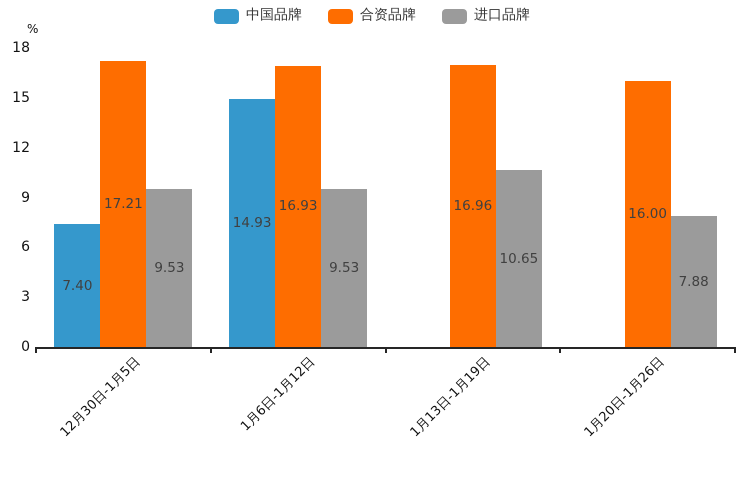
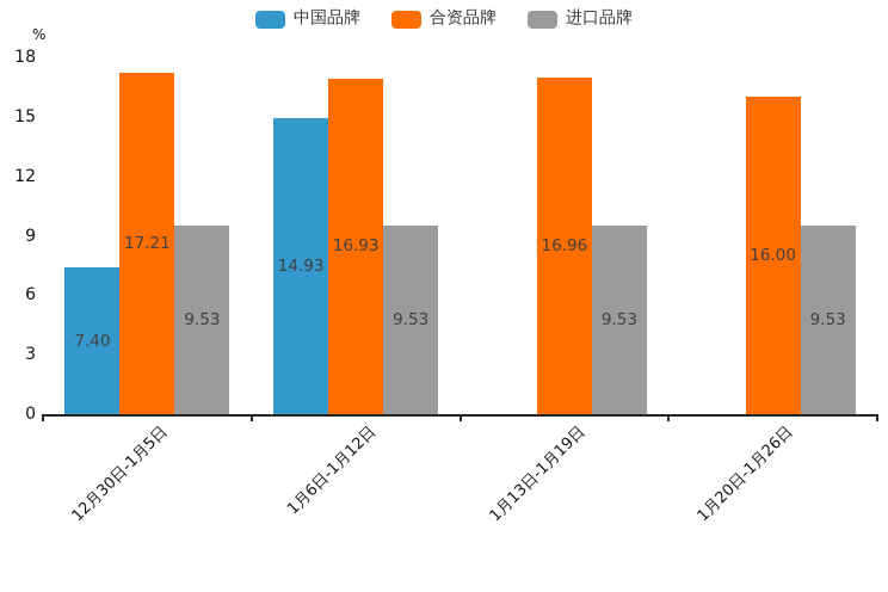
进口品牌/1月13日-1月19日: 10.65 -> 9.53
进口品牌/1月20日-1月26日: 7.88 -> 9.53
